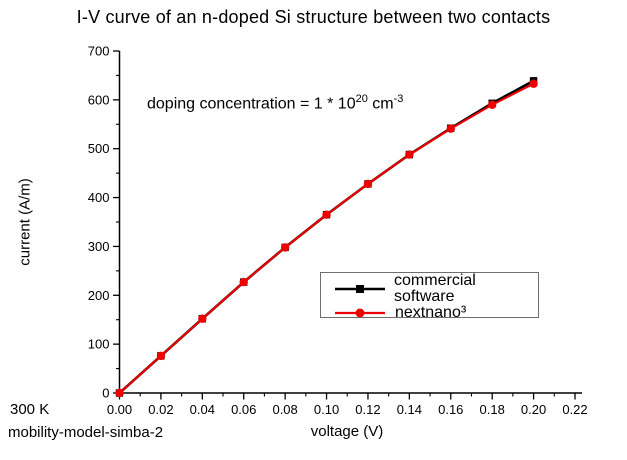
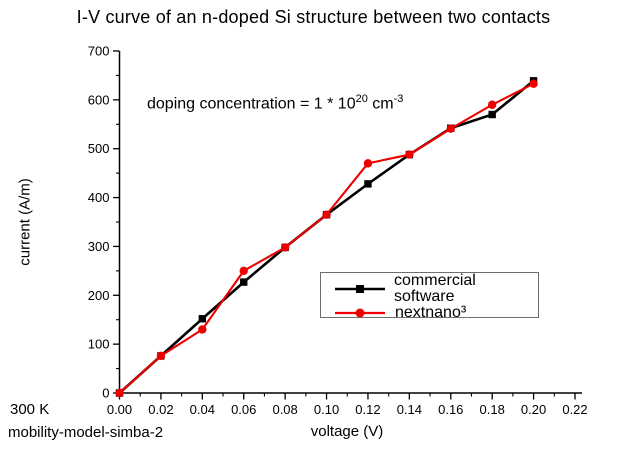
nextnano³/0.04: 150 -> 130
nextnano³/0.06: 230 -> 250
nextnano³/0.12: 430 -> 470
commercial software/0.18: 590 -> 570
